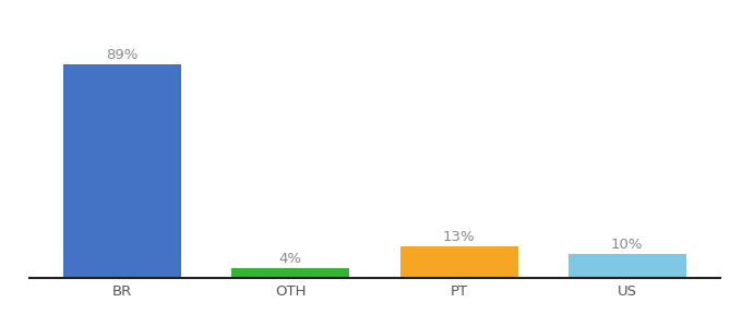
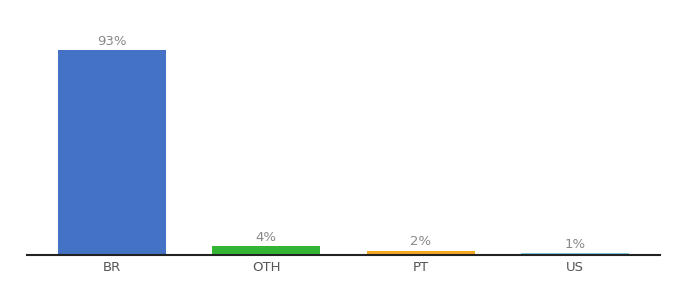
BR: 89% -> 93%
PT: 13% -> 2%
US: 10% -> 1%
